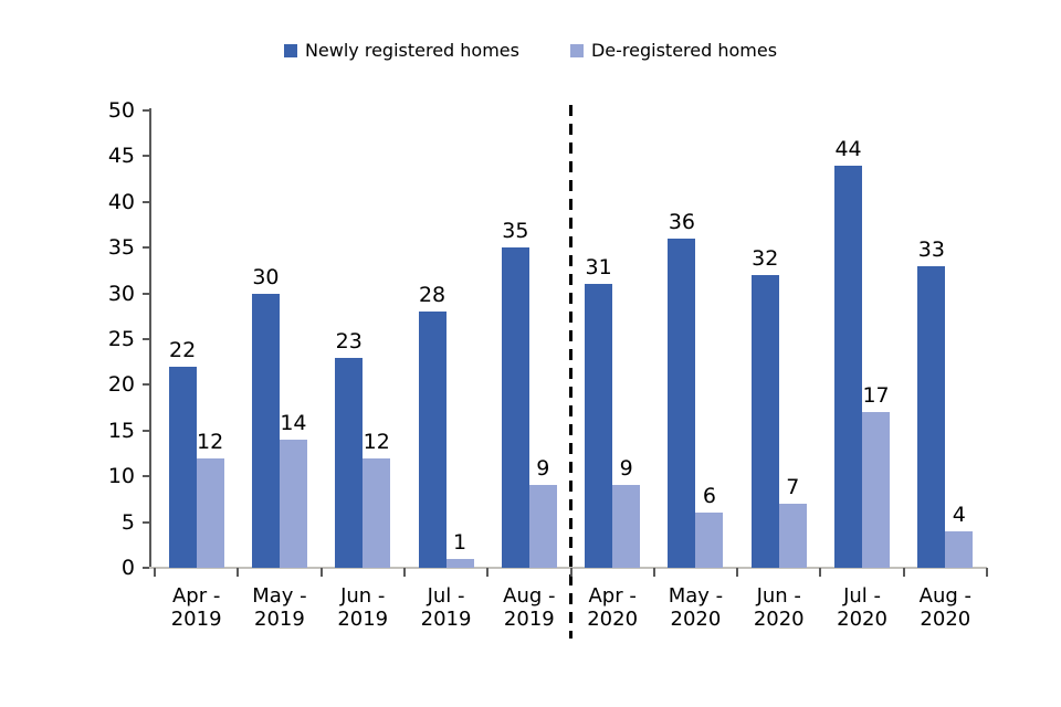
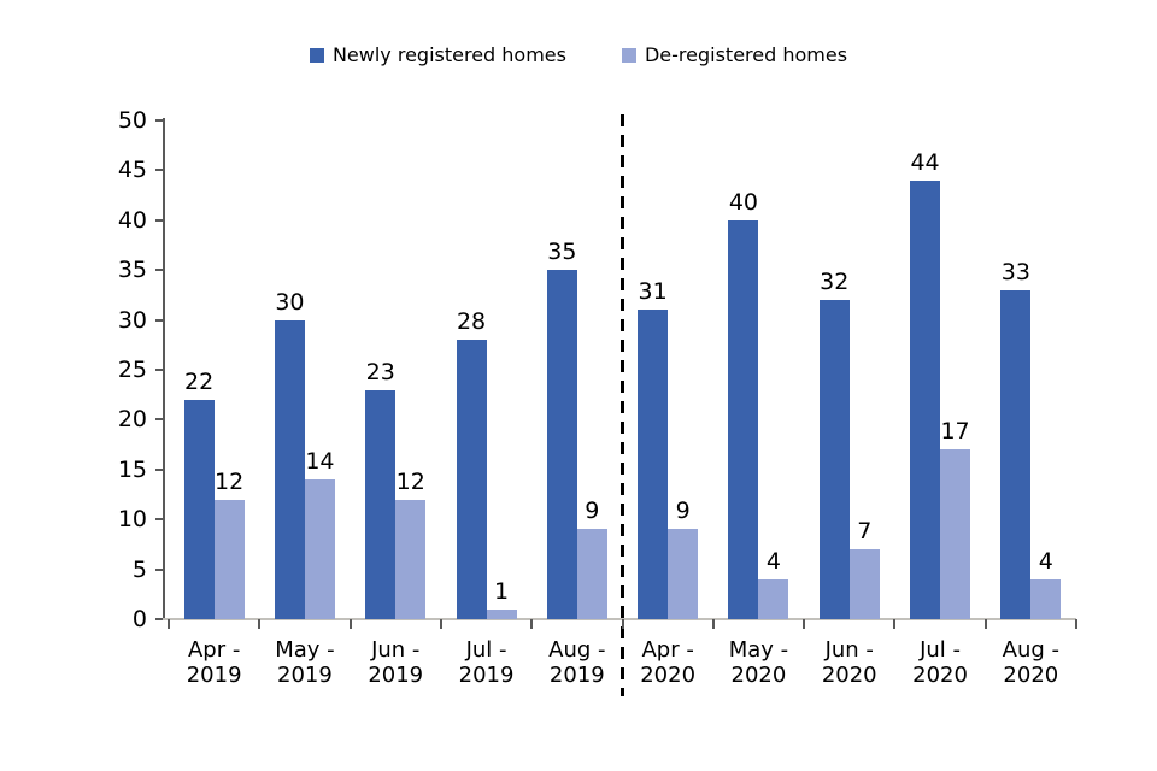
Newly registered homes/May - 2020: 36 -> 40
De-registered homes/May - 2020: 6 -> 4
